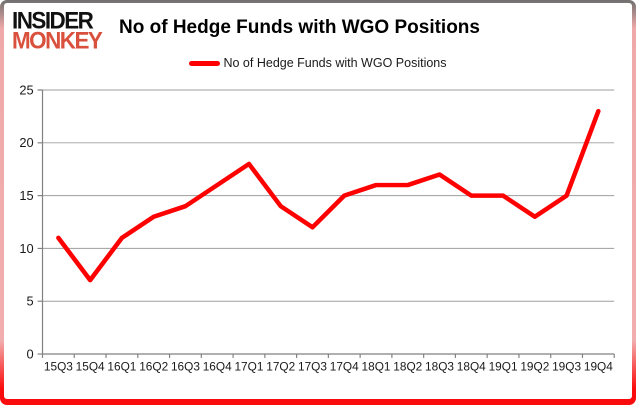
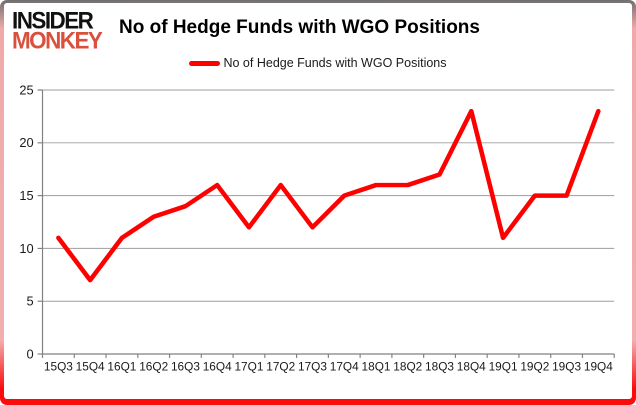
17Q1: 18 -> 12
17Q2: 14 -> 16
18Q4: 15 -> 23
19Q1: 15 -> 11
19Q2: 13 -> 15
